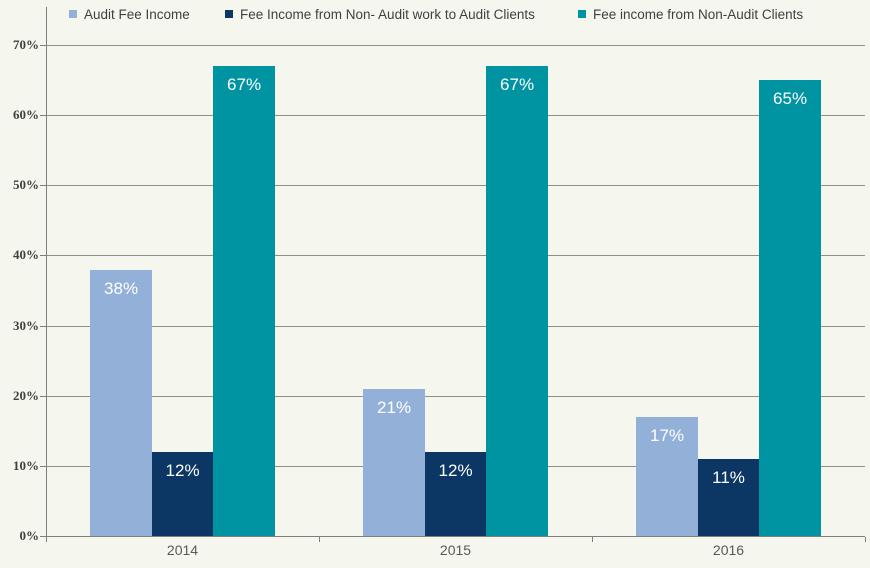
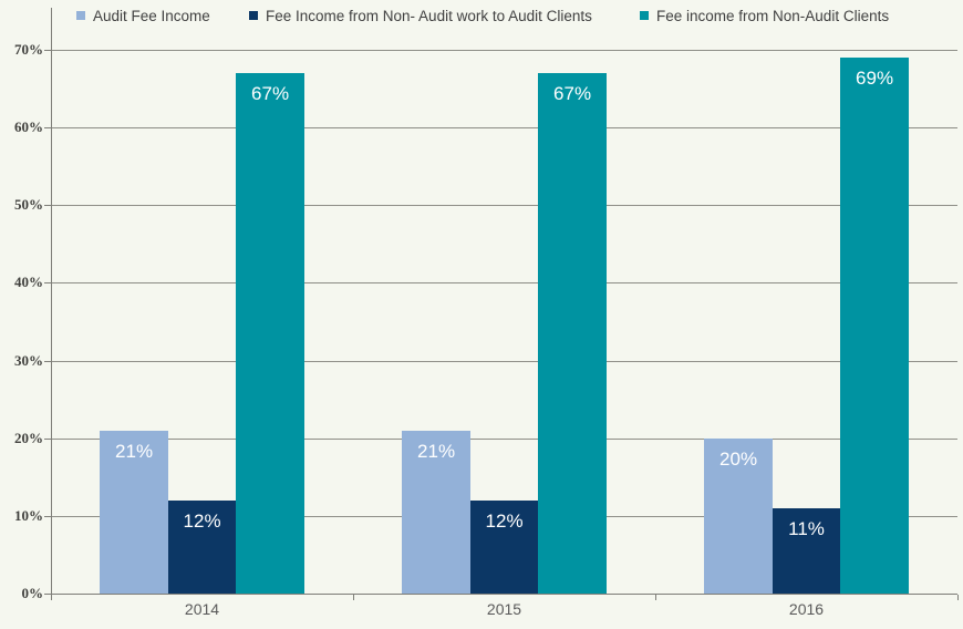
Audit Fee Income/2014: 38% -> 21%
Audit Fee Income/2016: 17% -> 20%
Fee income from Non-Audit Clients/2016: 65% -> 69%
